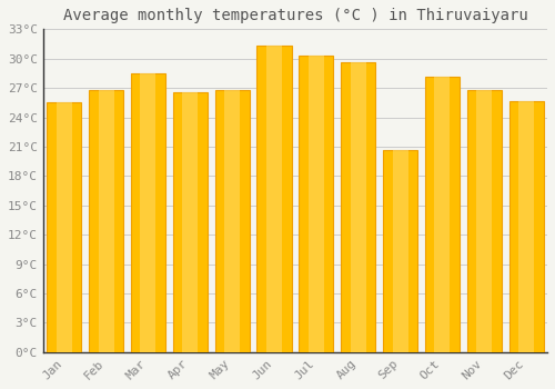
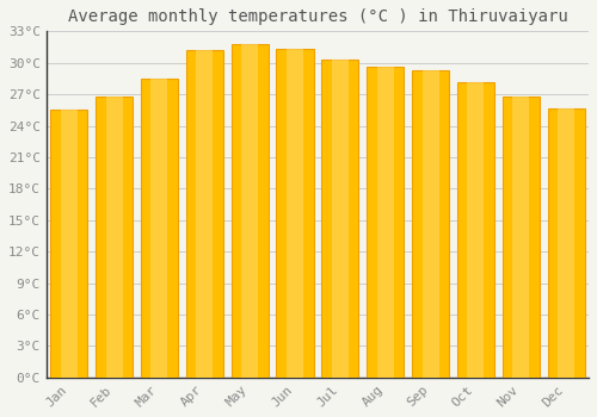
Apr: 26.6°C -> 31.2°C
May: 26.8°C -> 31.8°C
Sep: 20.6°C -> 29.3°C
